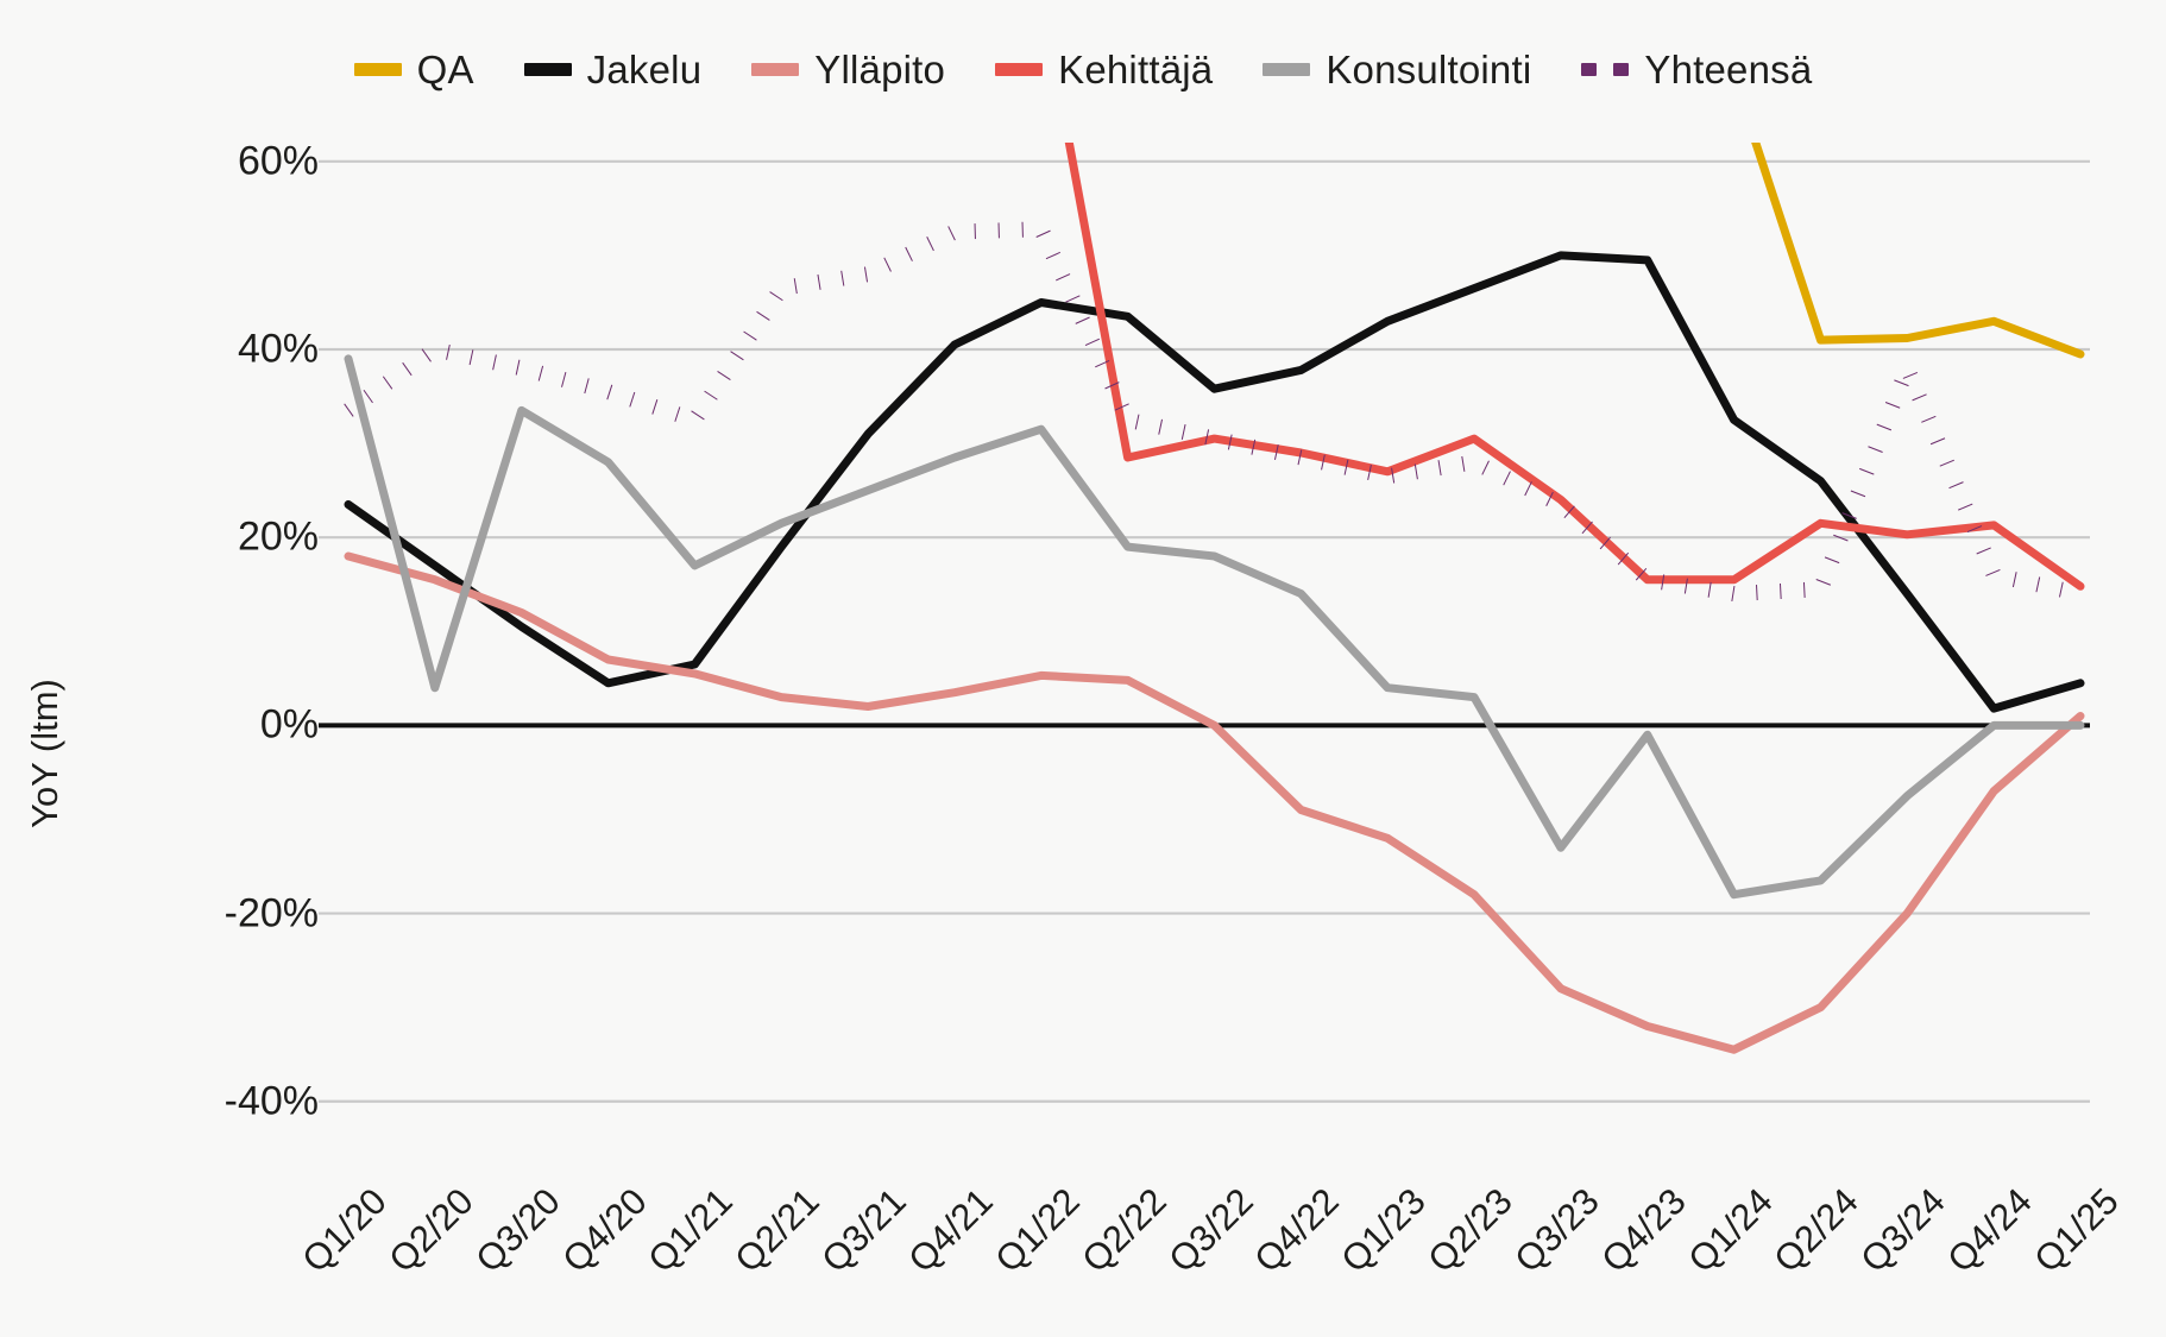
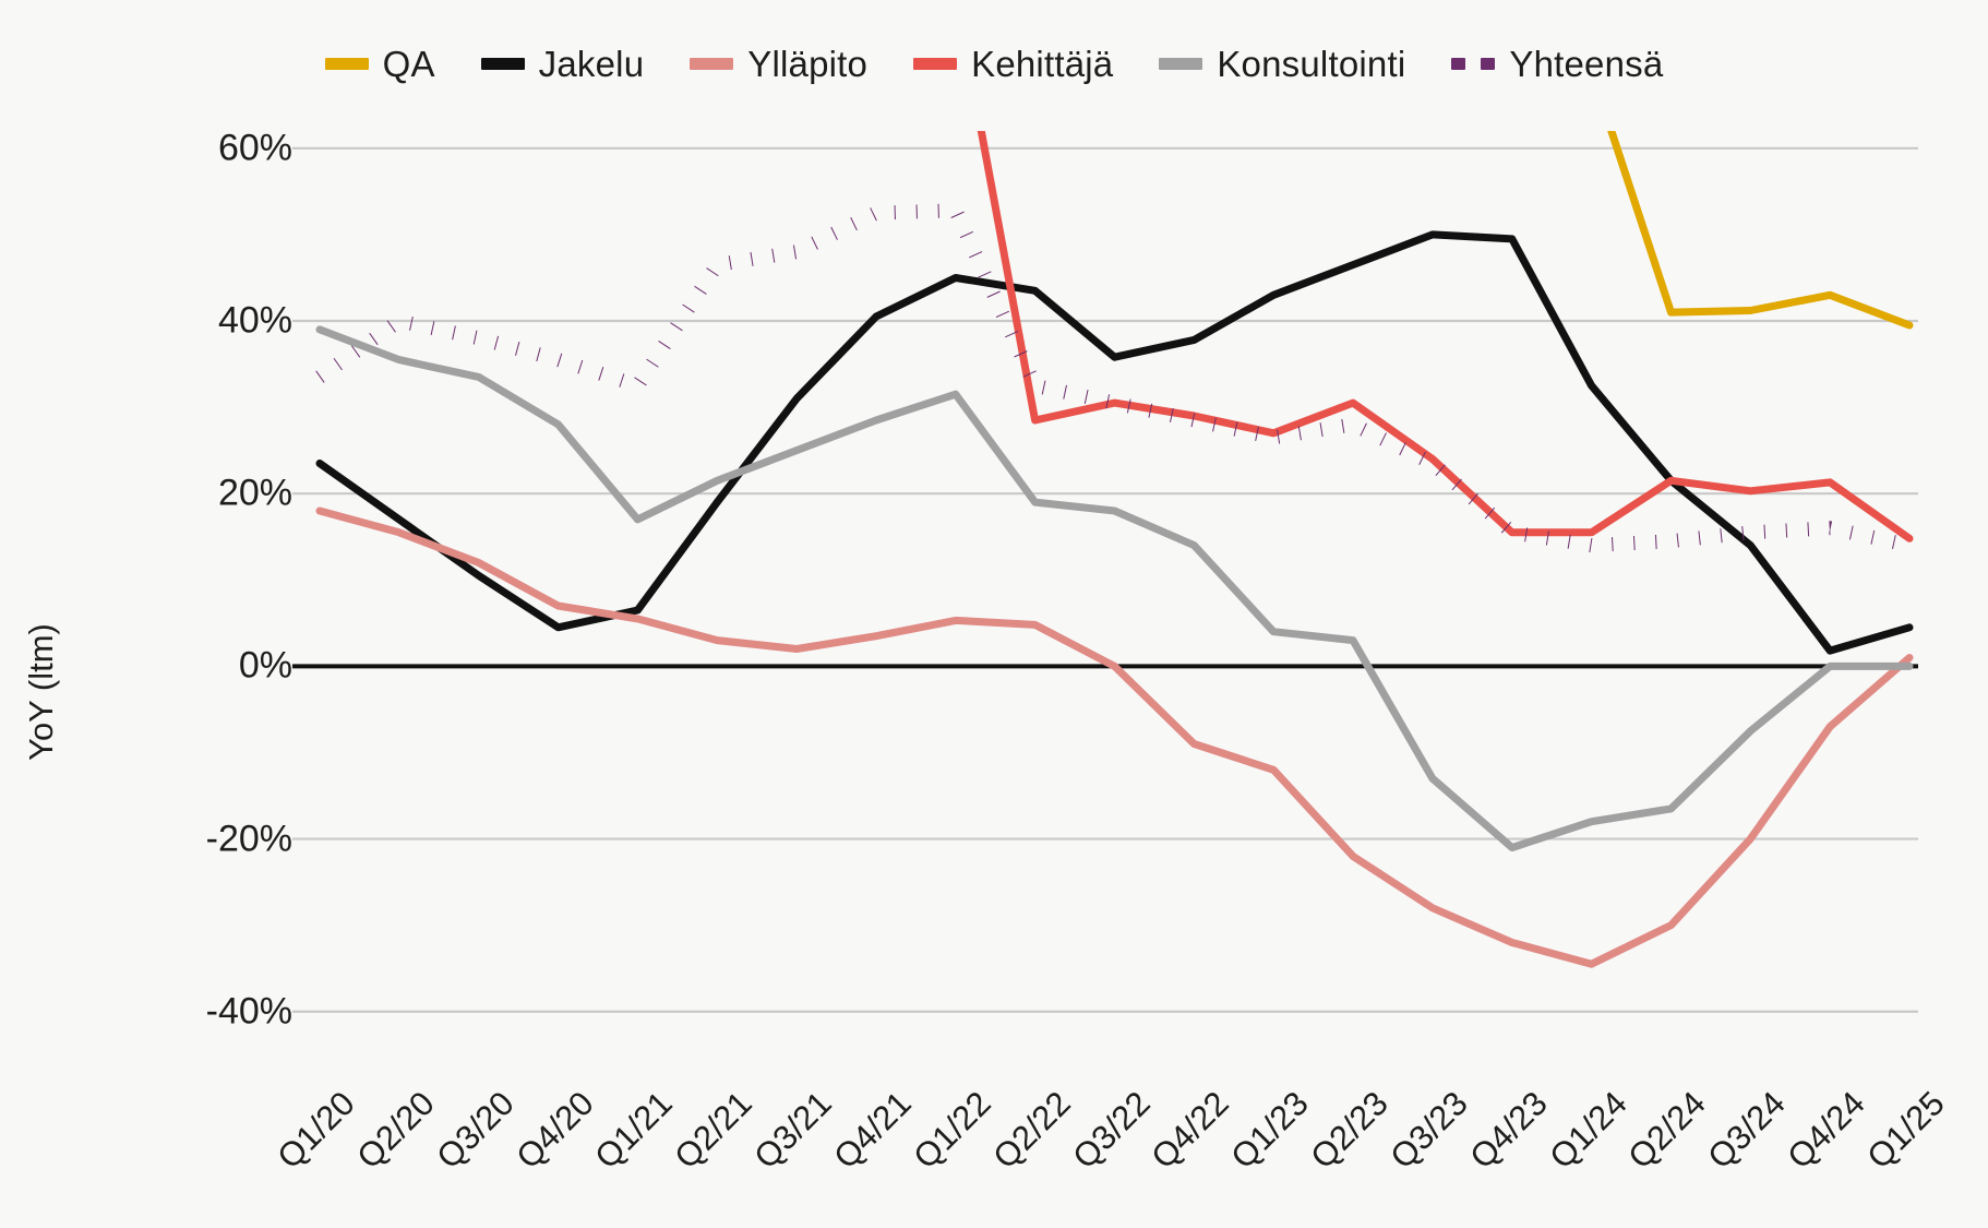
Konsultointi/Q2/20: 4% -> 36%
Ylläpito/Q2/23: -18% -> -22%
Konsultointi/Q4/23: -1% -> -21%
Jakelu/Q2/24: 26% -> 22%
Yhteensä/Q3/24: 38% -> 16%
